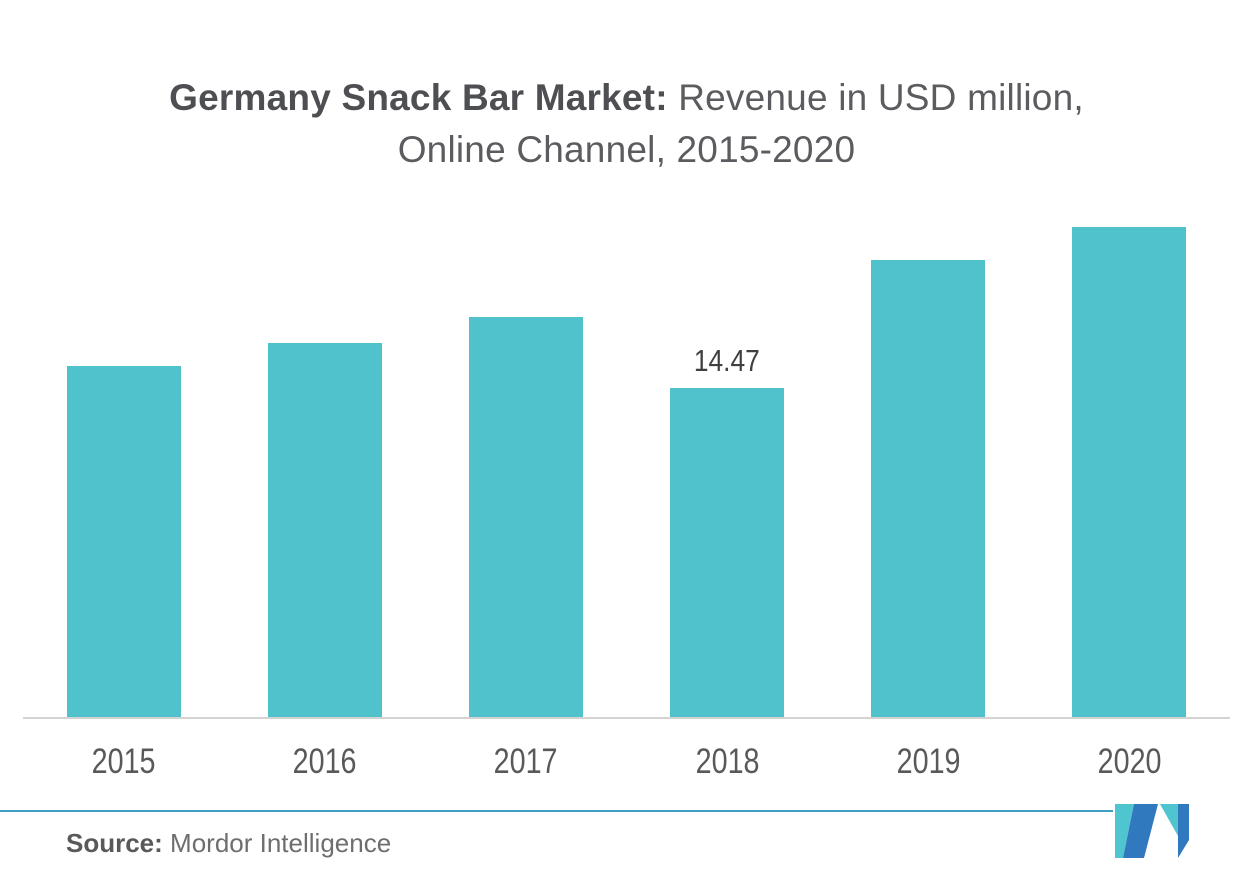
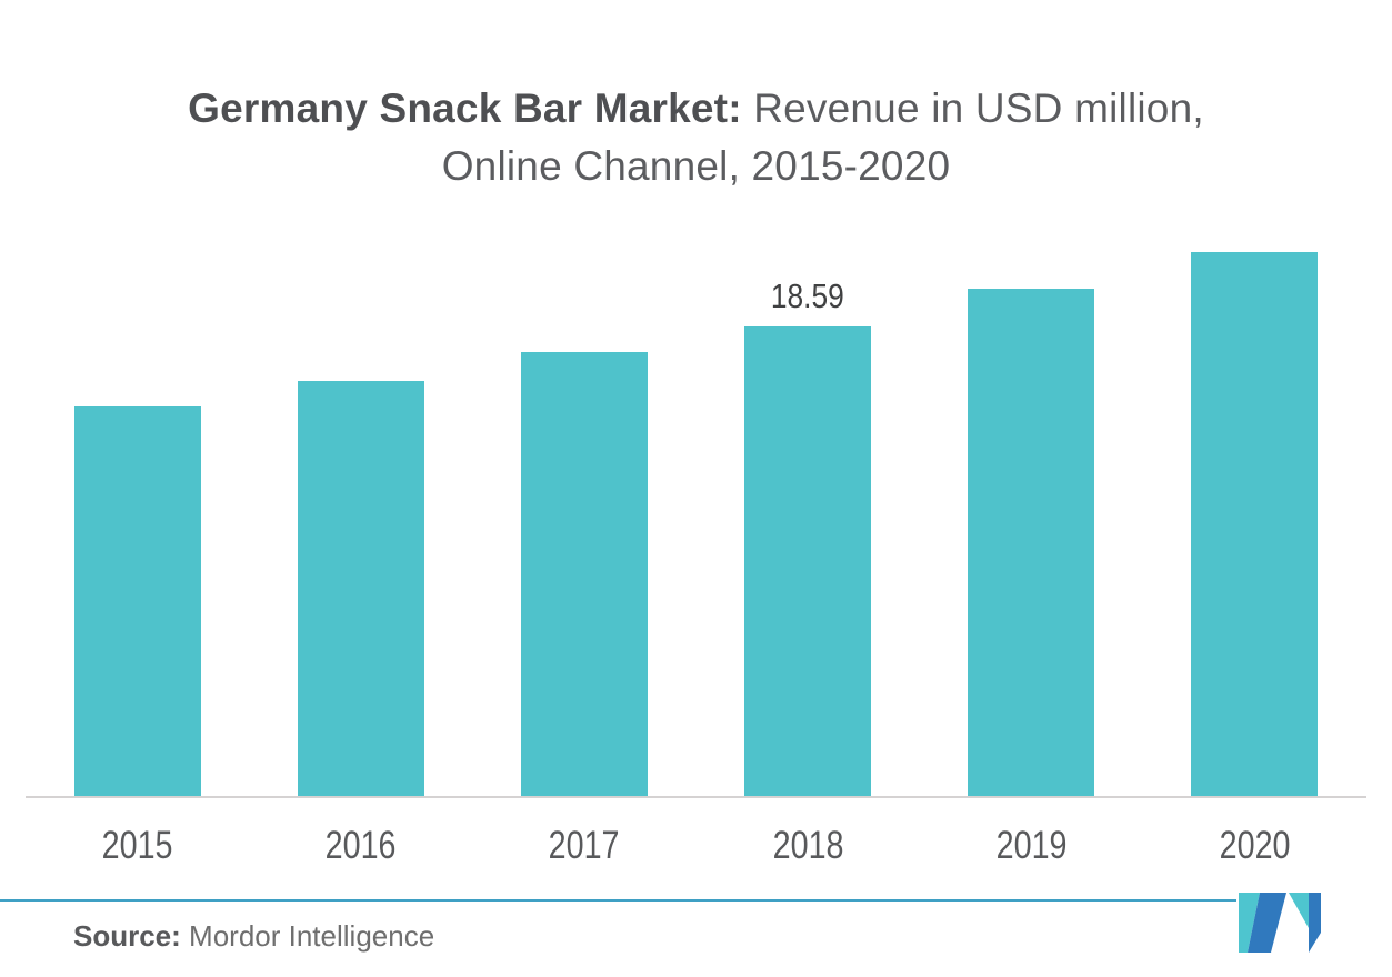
2018: 14.47 -> 18.59
